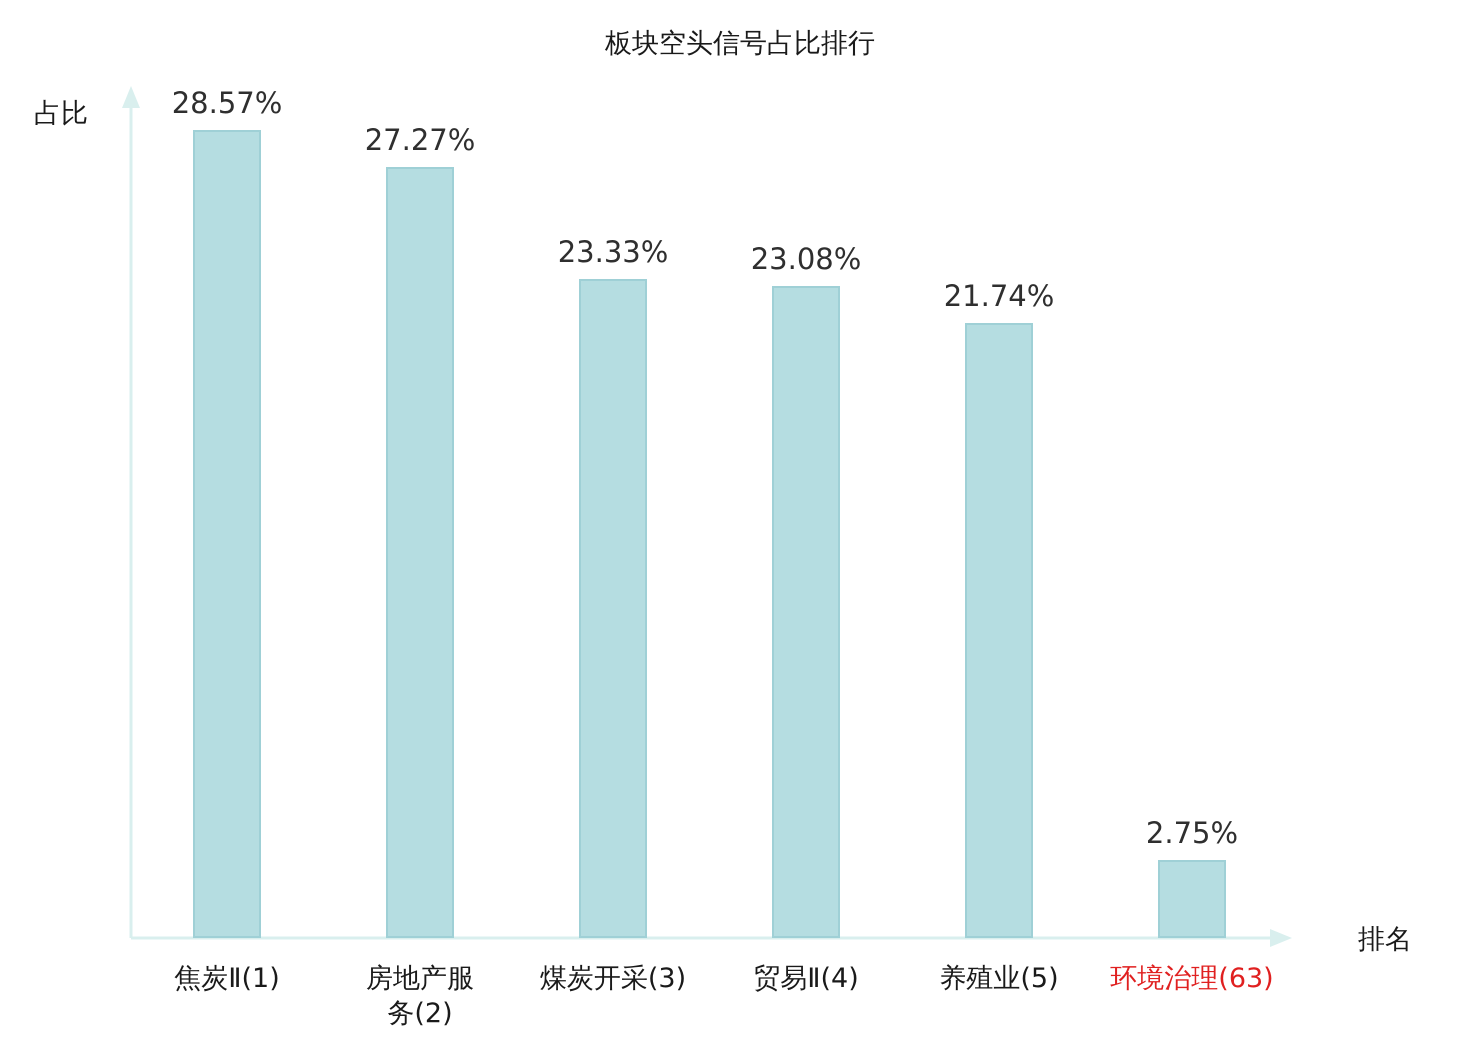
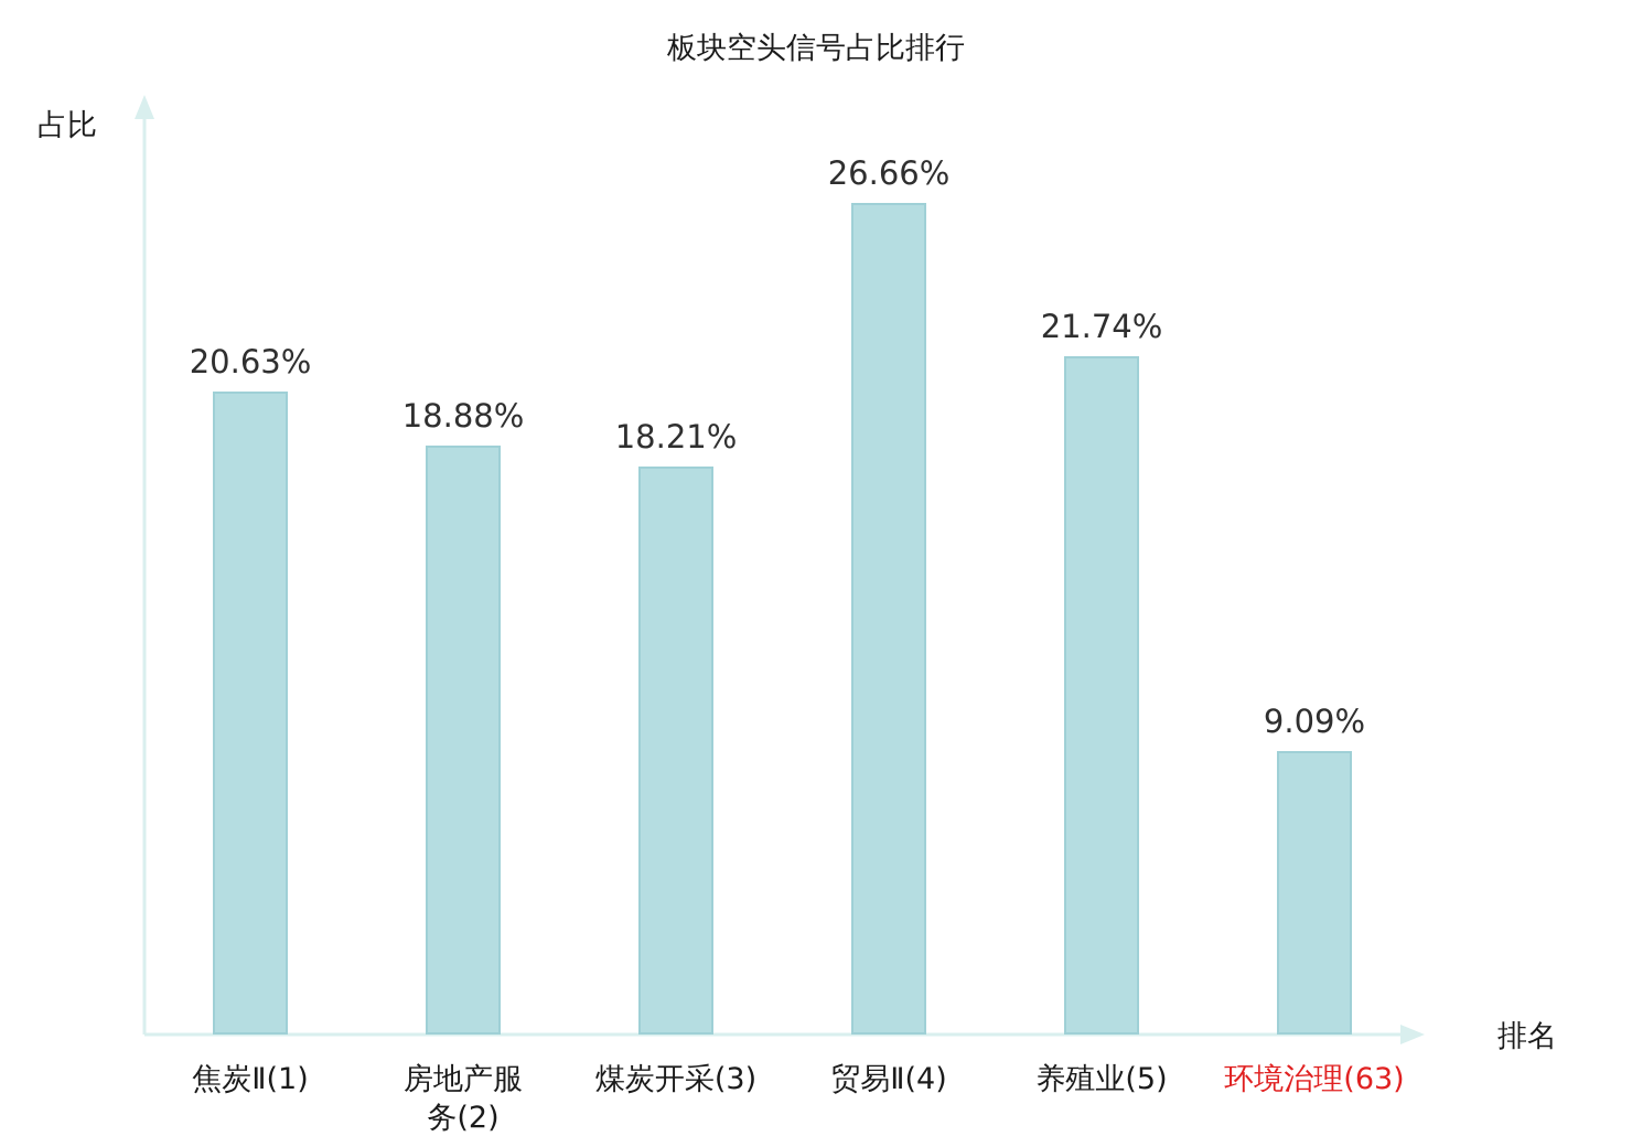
焦炭Ⅱ(1): 28.57% -> 20.63%
房地产服 务(2): 27.27% -> 18.88%
煤炭开采(3): 23.33% -> 18.21%
贸易Ⅱ(4): 23.08% -> 26.66%
环境治理(63): 2.75% -> 9.09%
